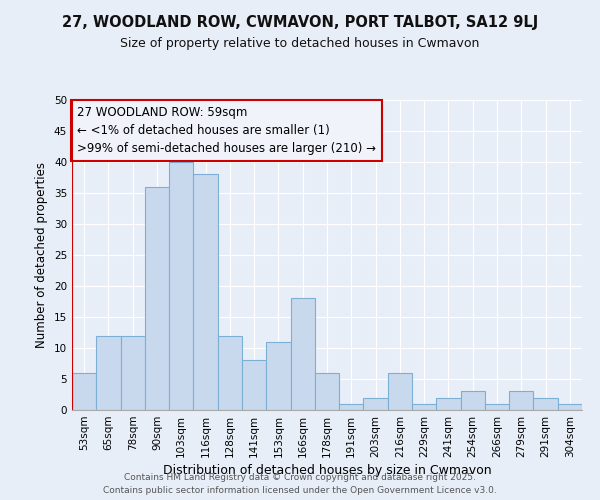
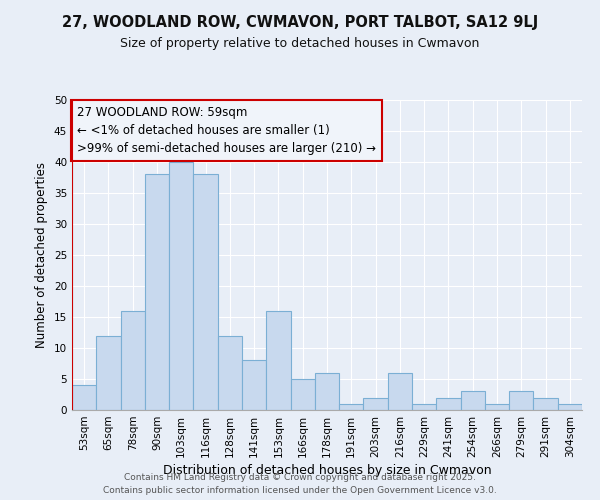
53sqm: 6 -> 4
78sqm: 12 -> 16
90sqm: 36 -> 38
153sqm: 11 -> 16
166sqm: 18 -> 5
